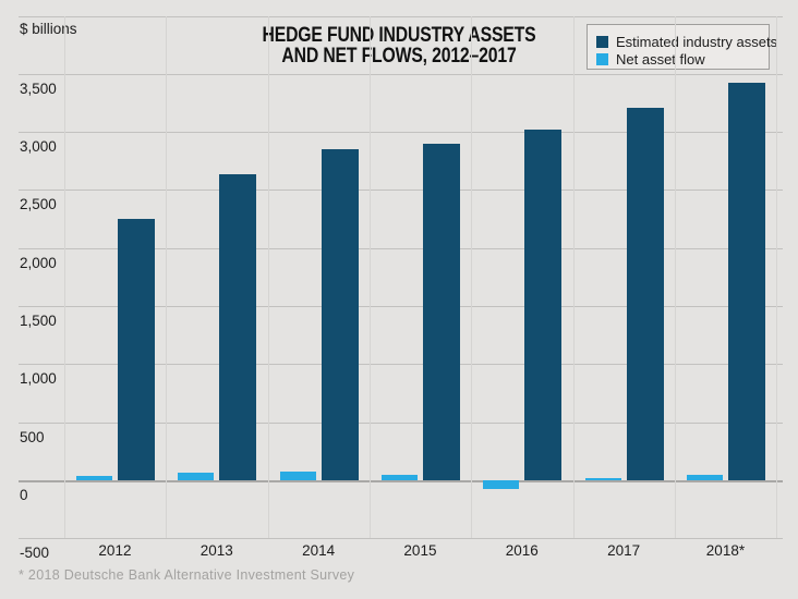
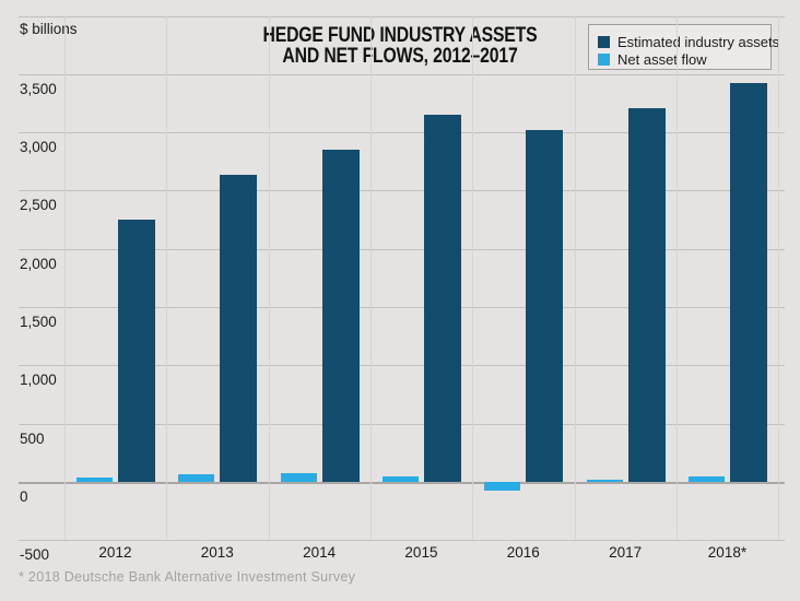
Estimated industry assets/2015: 2900 -> 3150
